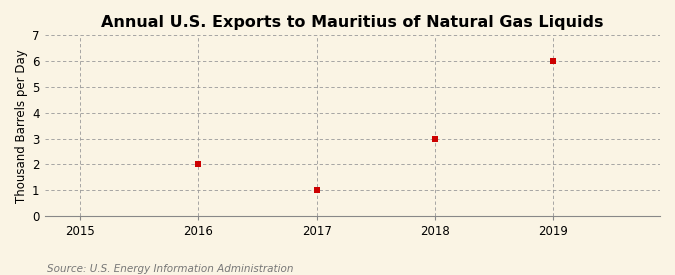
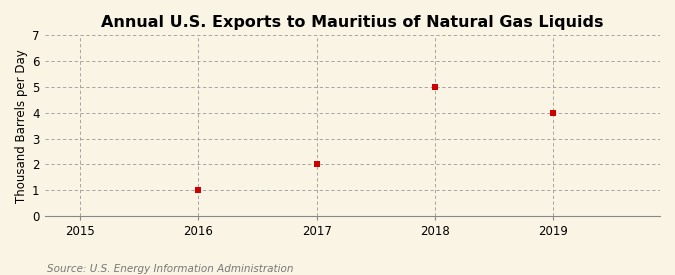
2016: 2 -> 1
2017: 1 -> 2
2018: 3 -> 5
2019: 6 -> 4
